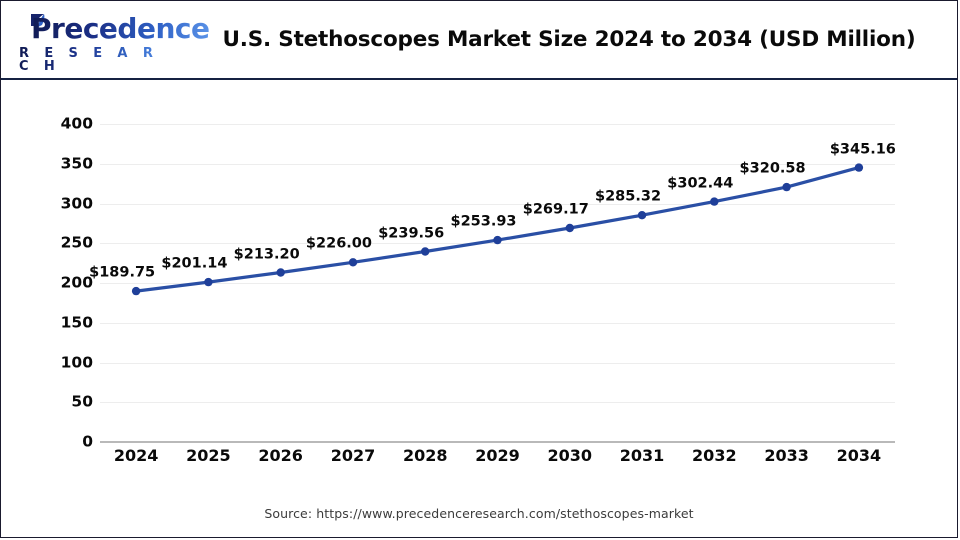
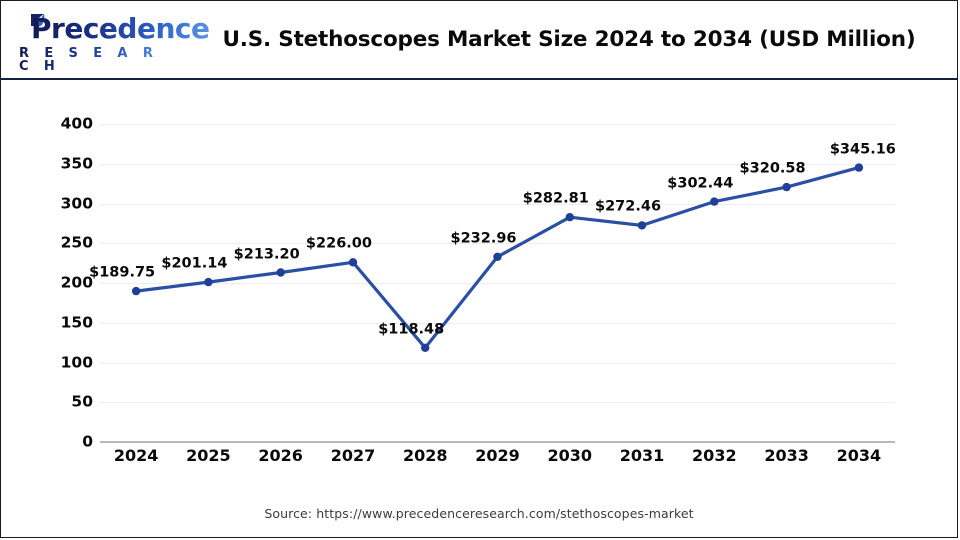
2028: $239.56 -> $118.48
2029: $253.93 -> $232.96
2030: $269.17 -> $282.81
2031: $285.32 -> $272.46
